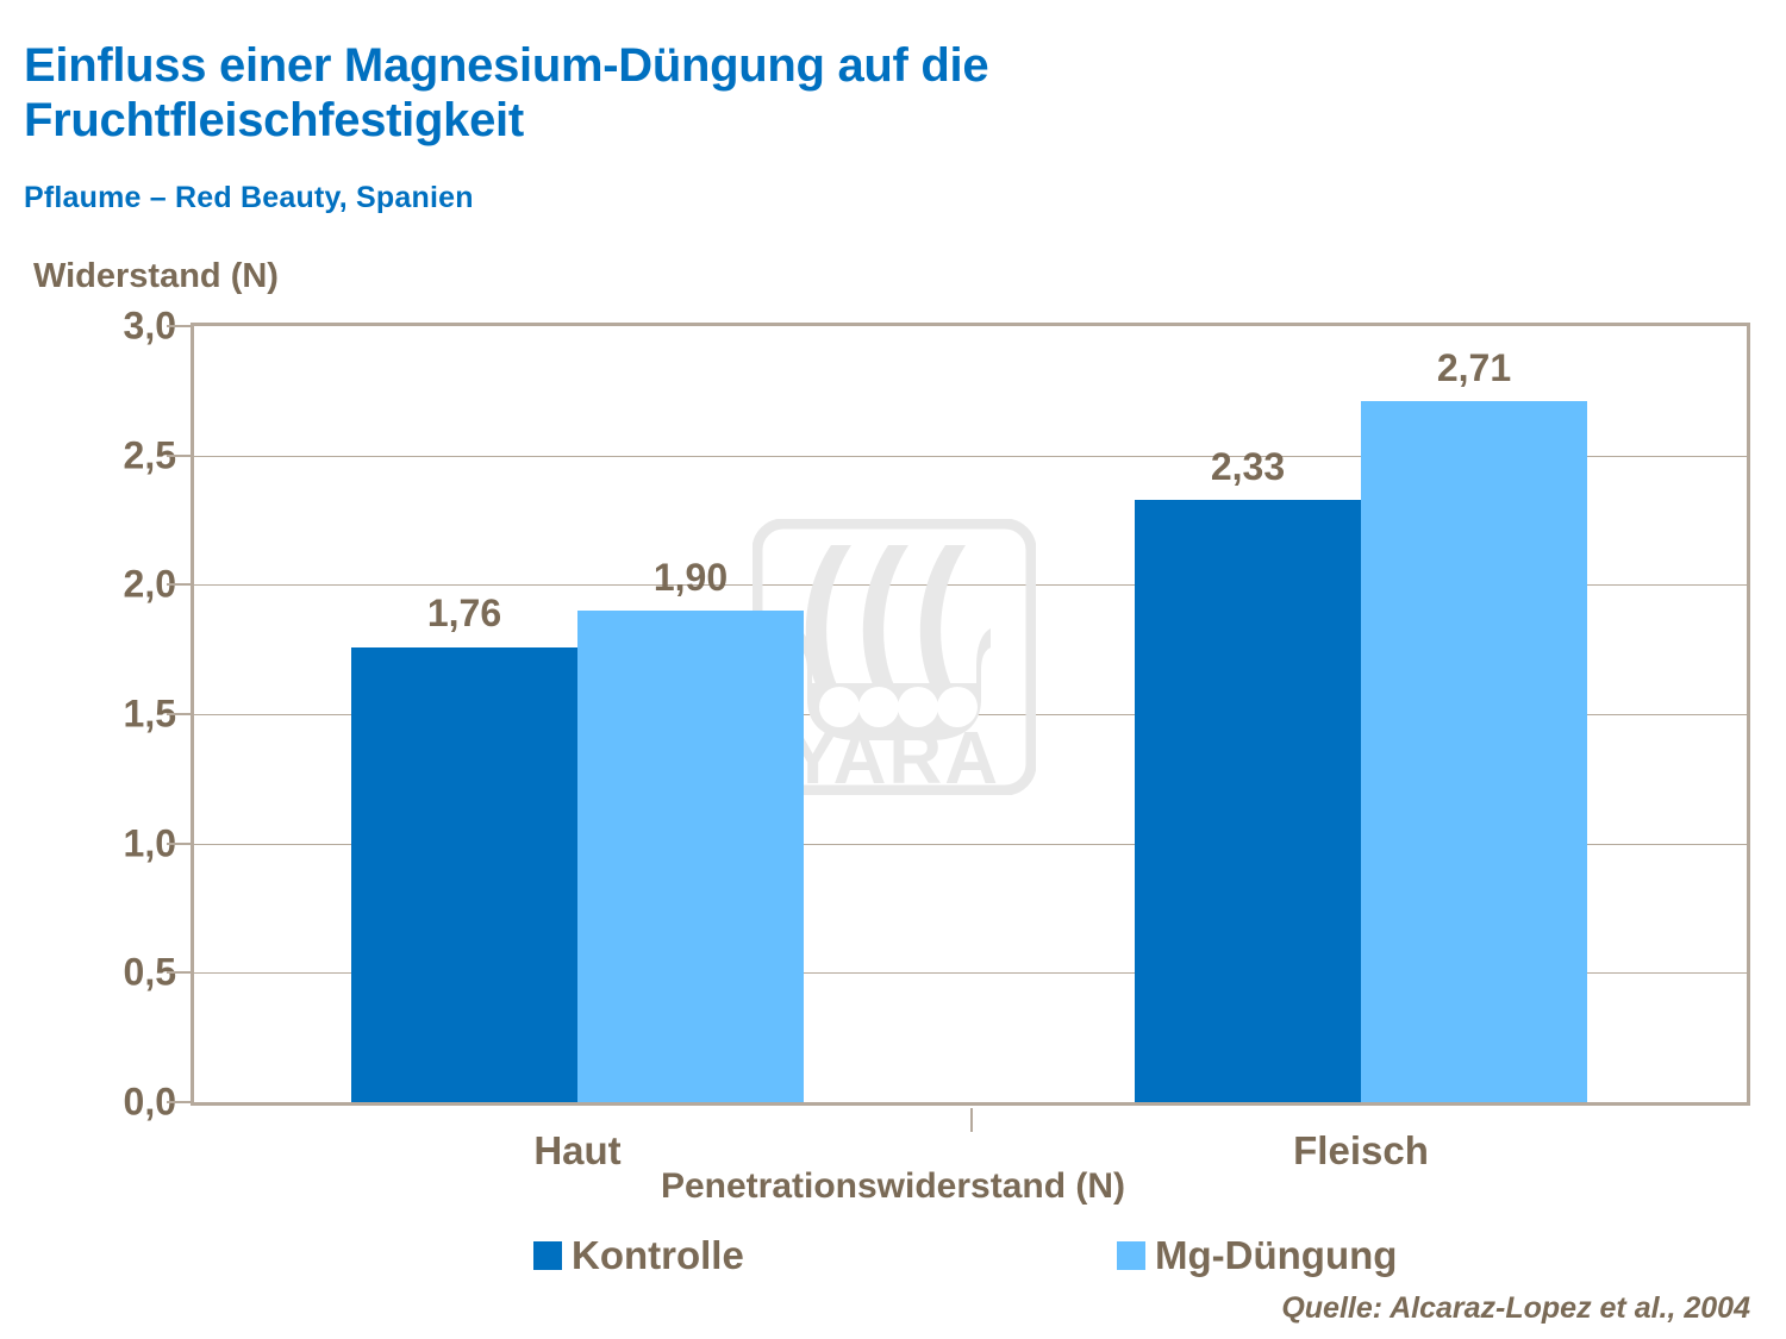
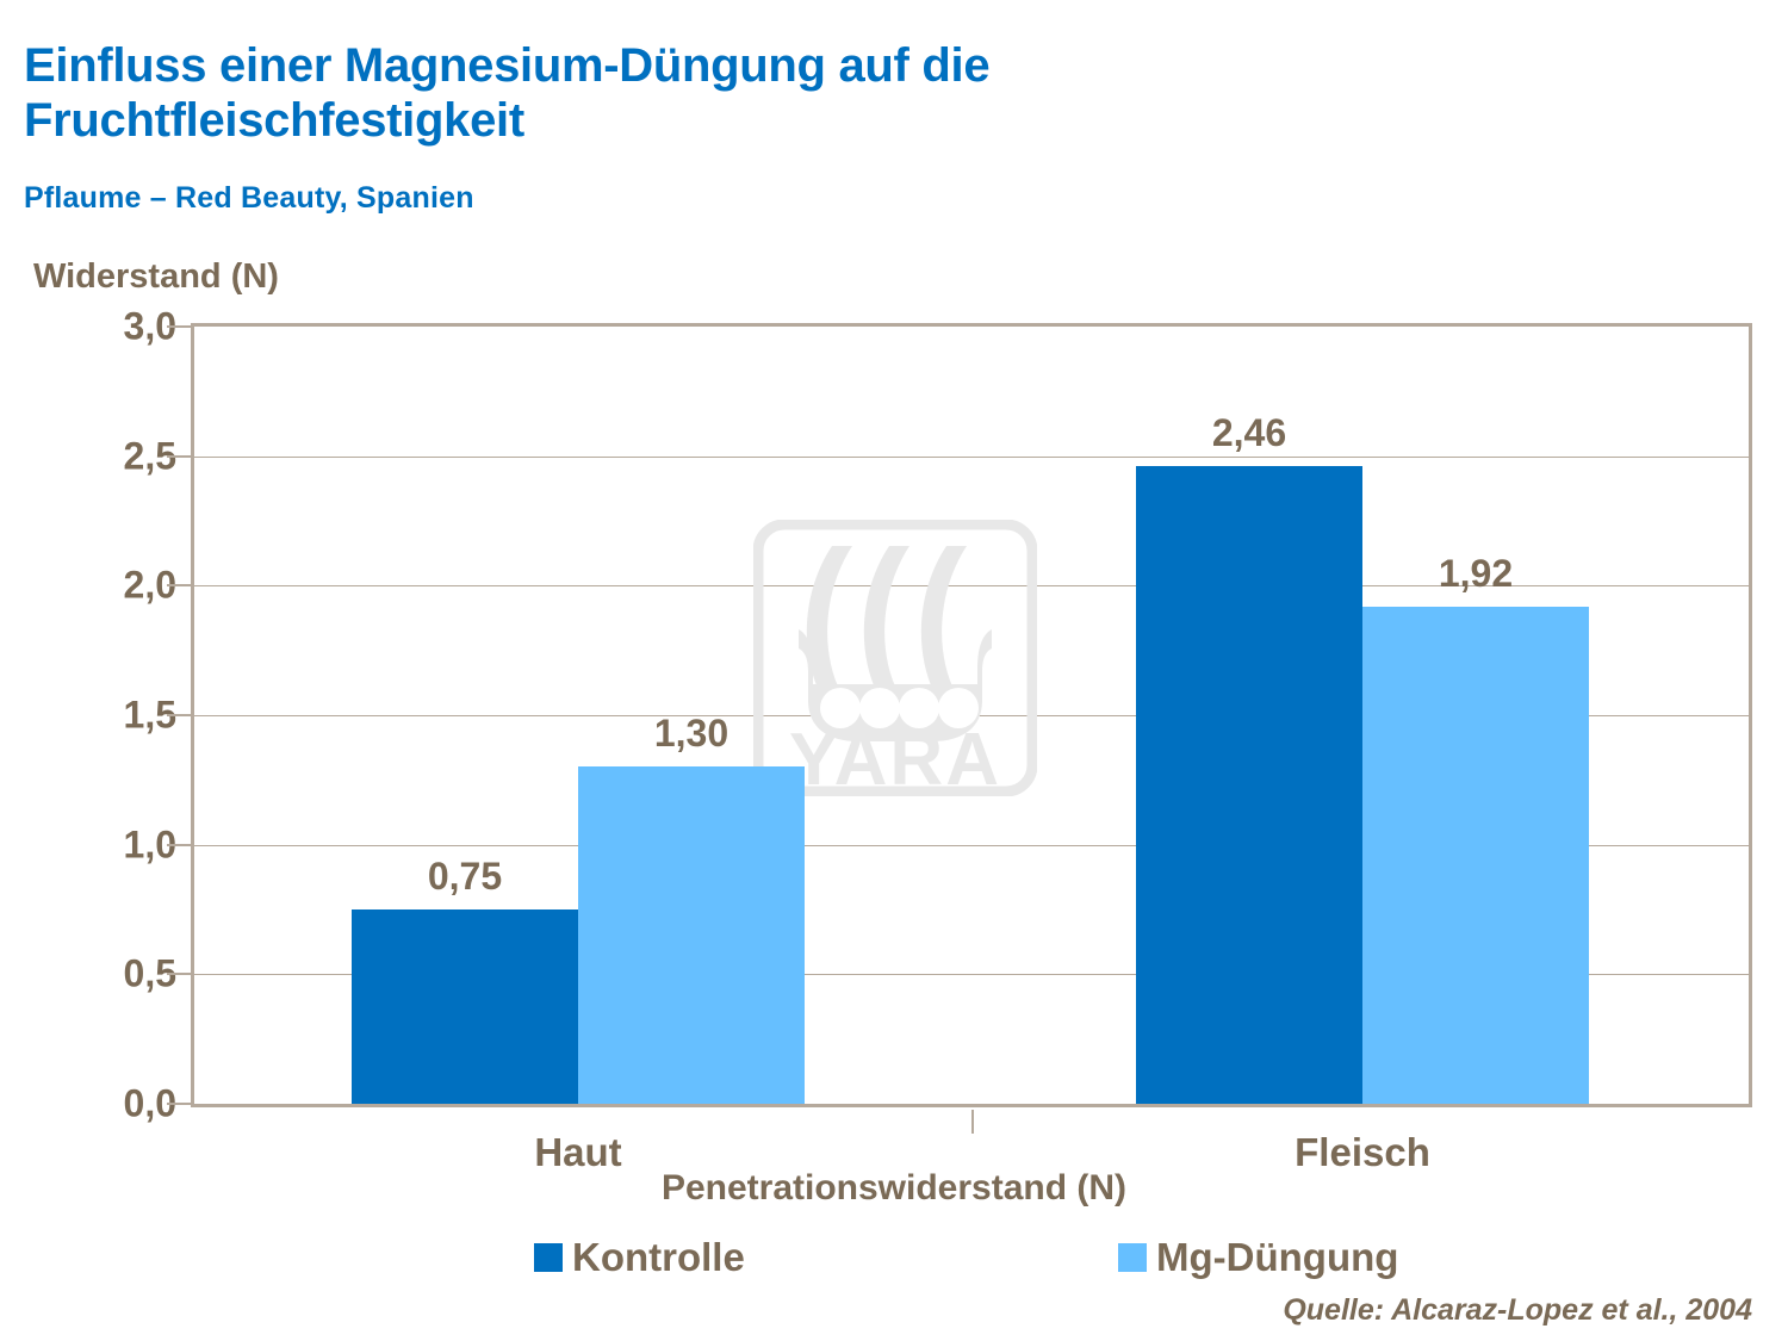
Kontrolle/Haut: 1,76 -> 0,75
Mg-Düngung/Haut: 1,90 -> 1,30
Kontrolle/Fleisch: 2,33 -> 2,46
Mg-Düngung/Fleisch: 2,71 -> 1,92
